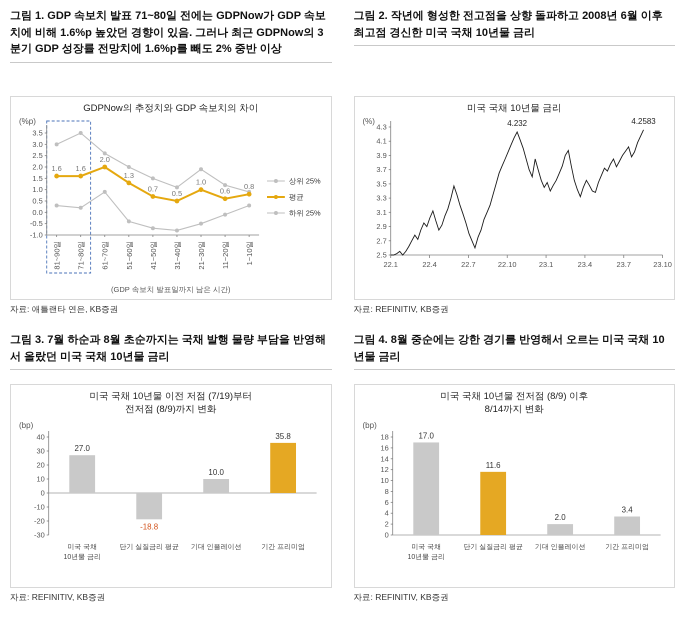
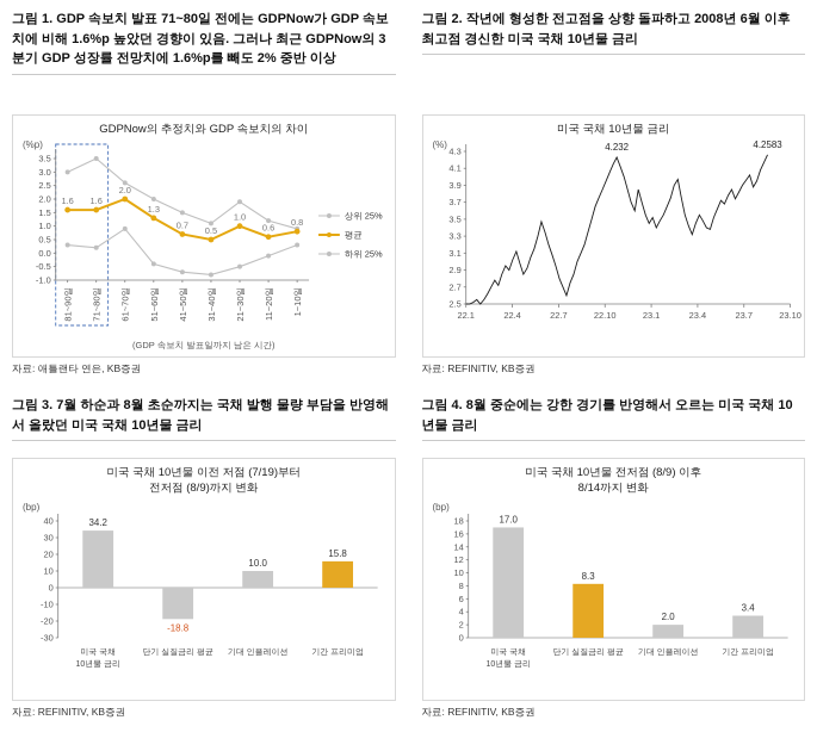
미국 국채 10년물 이전 저점 (7/19)부터 전저점 (8/9)까지 변화/미국 국채 10년물 금리: 27.0 -> 34.2
미국 국채 10년물 이전 저점 (7/19)부터 전저점 (8/9)까지 변화/기간 프리미엄: 35.8 -> 15.8
미국 국채 10년물 전저점 (8/9) 이후 8/14까지 변화/단기 실질금리 평균: 11.6 -> 8.3
